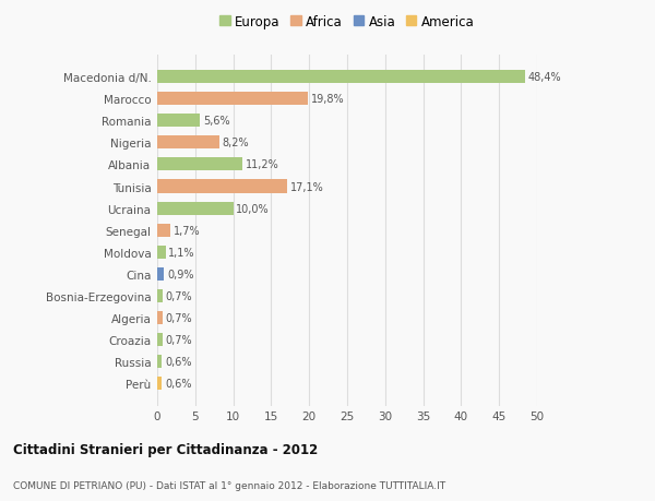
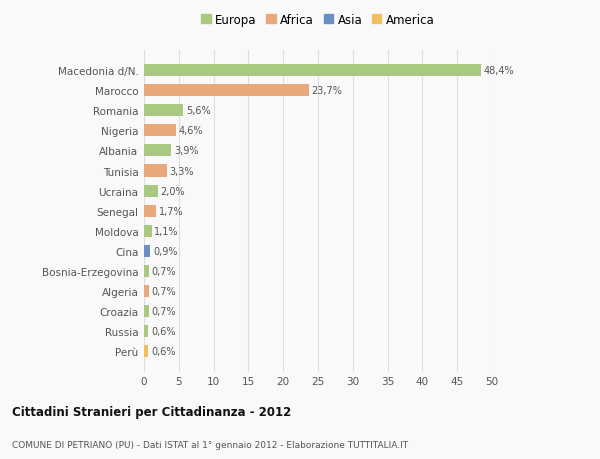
Marocco: 19,8% -> 23,7%
Nigeria: 8,2% -> 4,6%
Albania: 11,2% -> 3,9%
Tunisia: 17,1% -> 3,3%
Ucraina: 10,0% -> 2,0%
